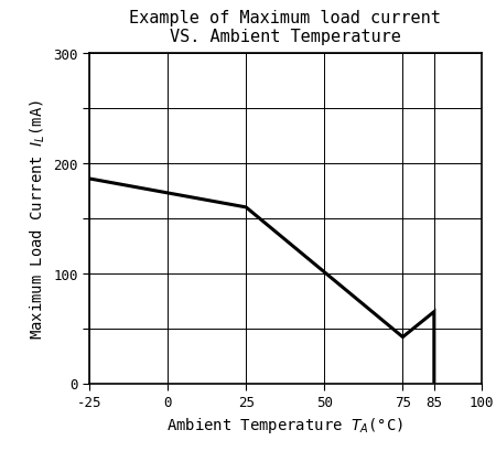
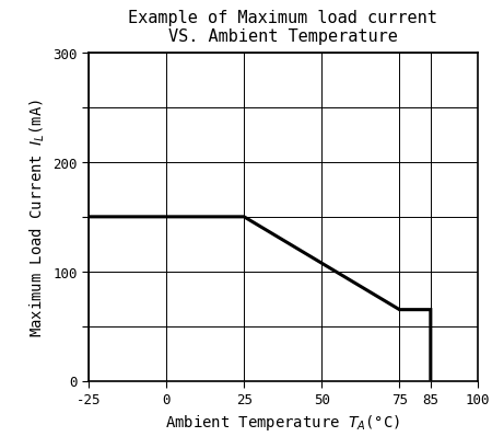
-25: 186 -> 150
25: 160 -> 150
75: 42 -> 65
